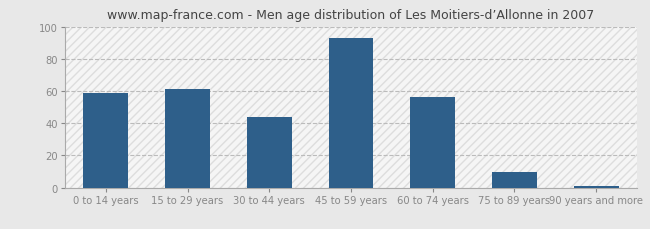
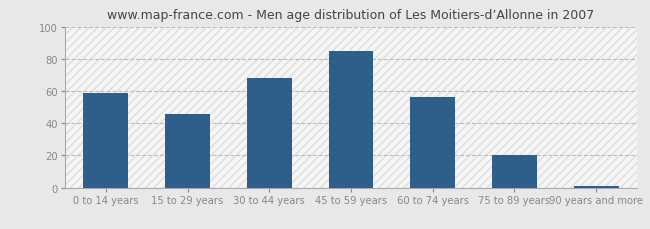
15 to 29 years: 61 -> 46
30 to 44 years: 44 -> 68
45 to 59 years: 93 -> 85
75 to 89 years: 10 -> 20
